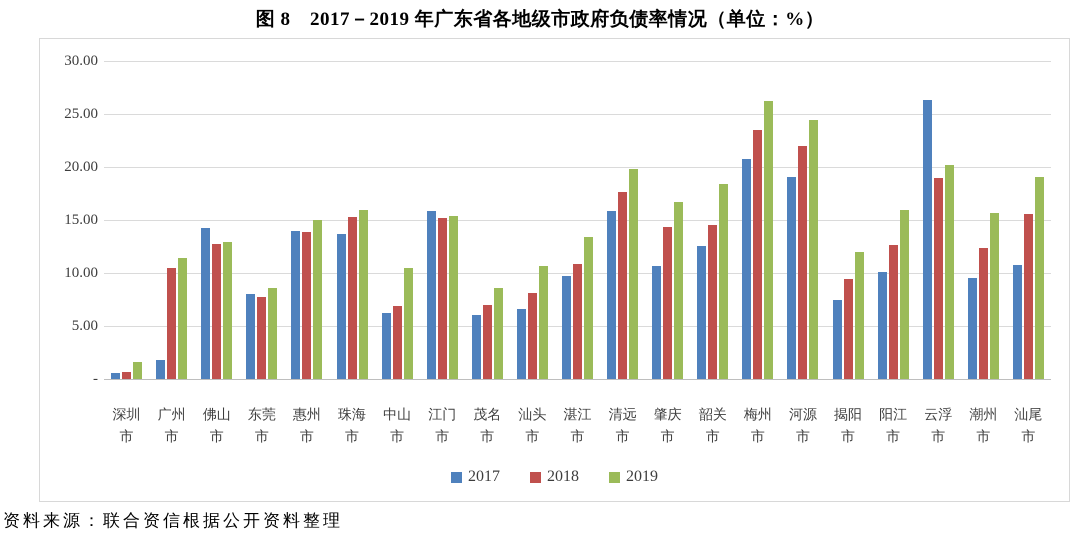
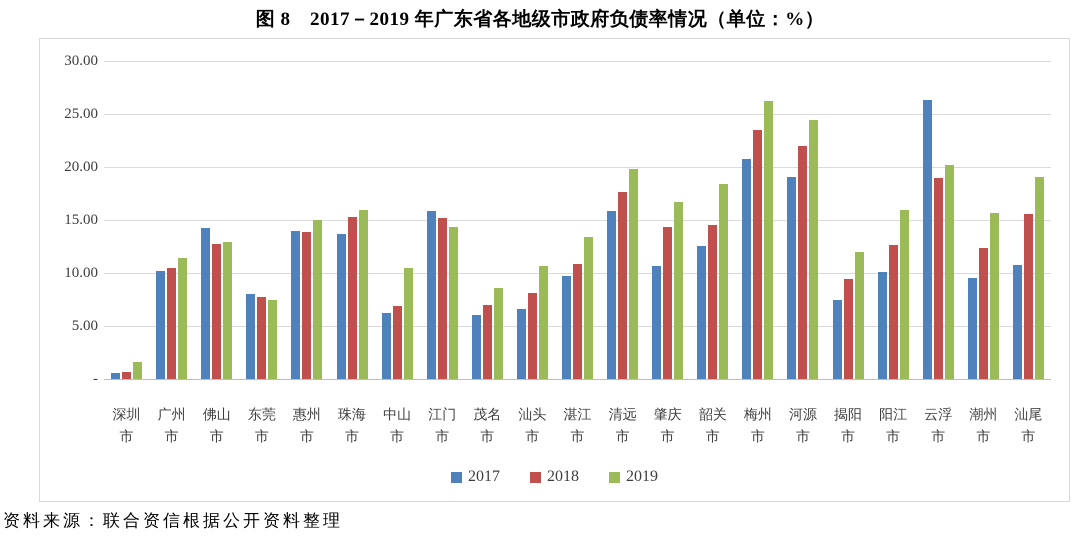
2017/广州市: 1.8 -> 10.2
2019/东莞市: 8.6 -> 7.4
2019/江门市: 15.4 -> 14.3
